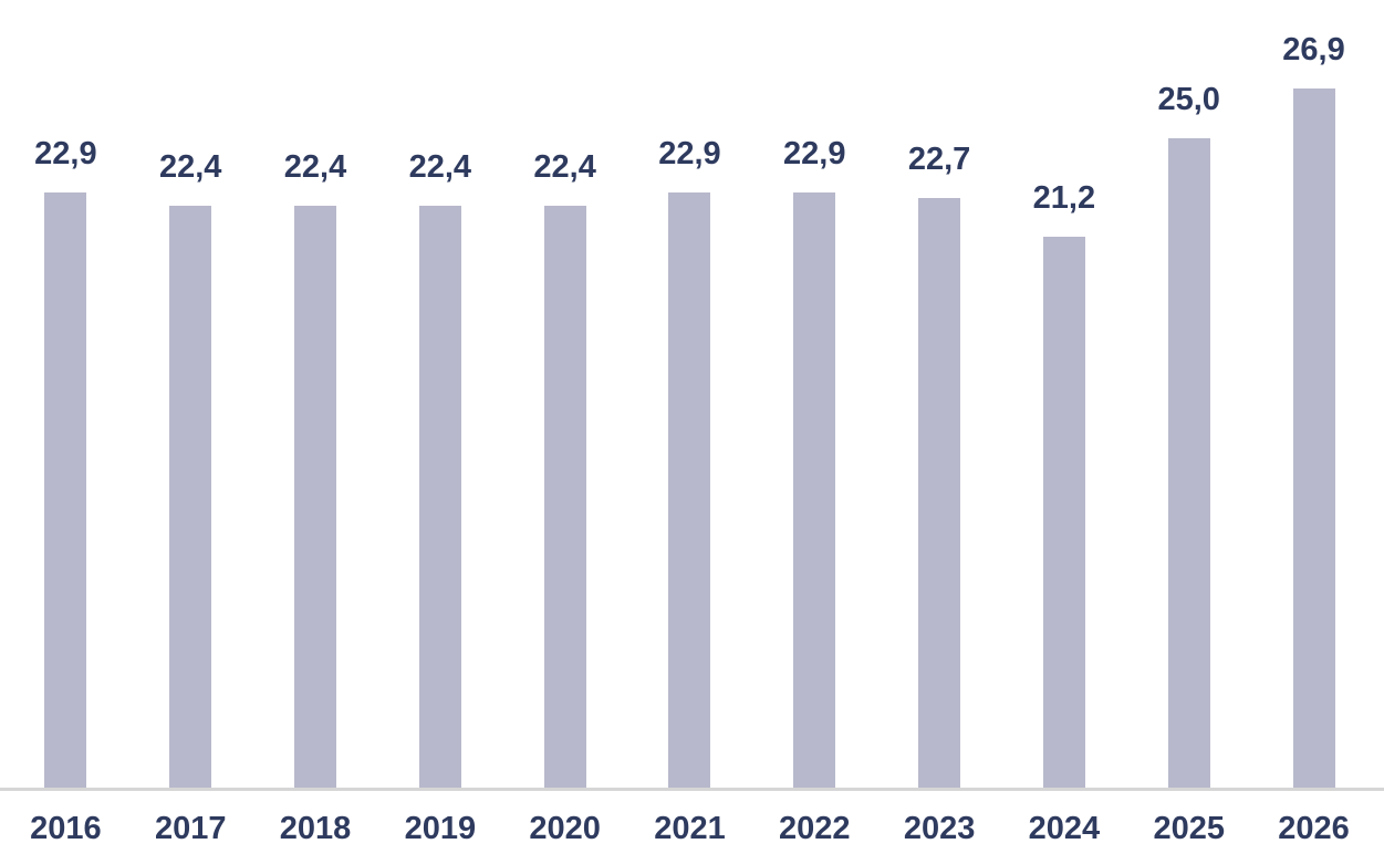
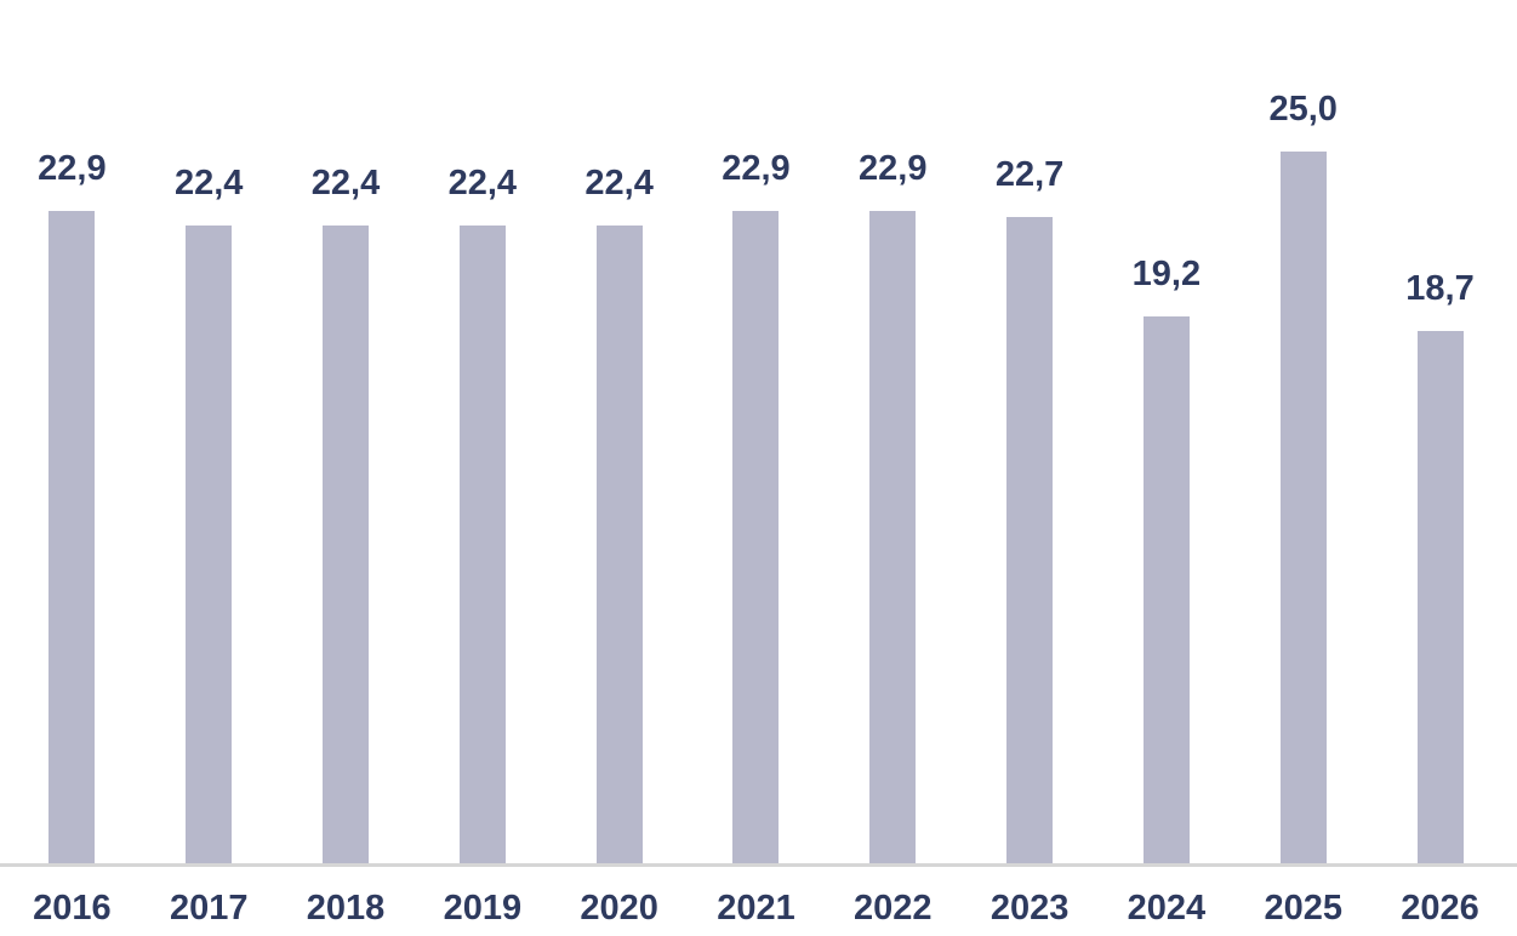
2024: 21,2 -> 19,2
2026: 26,9 -> 18,7
